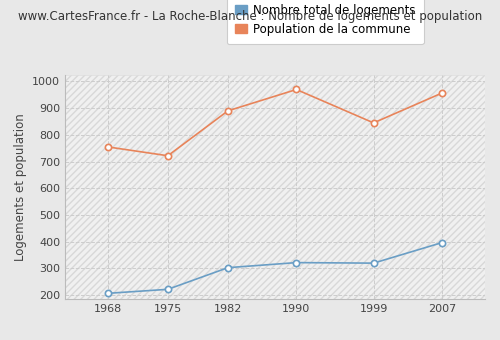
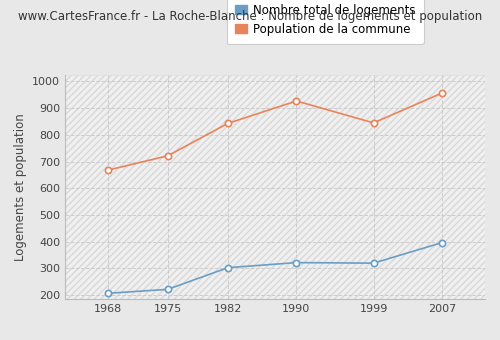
Population de la commune/1968: 755 -> 668
Population de la commune/1982: 890 -> 843
Population de la commune/1990: 970 -> 927
